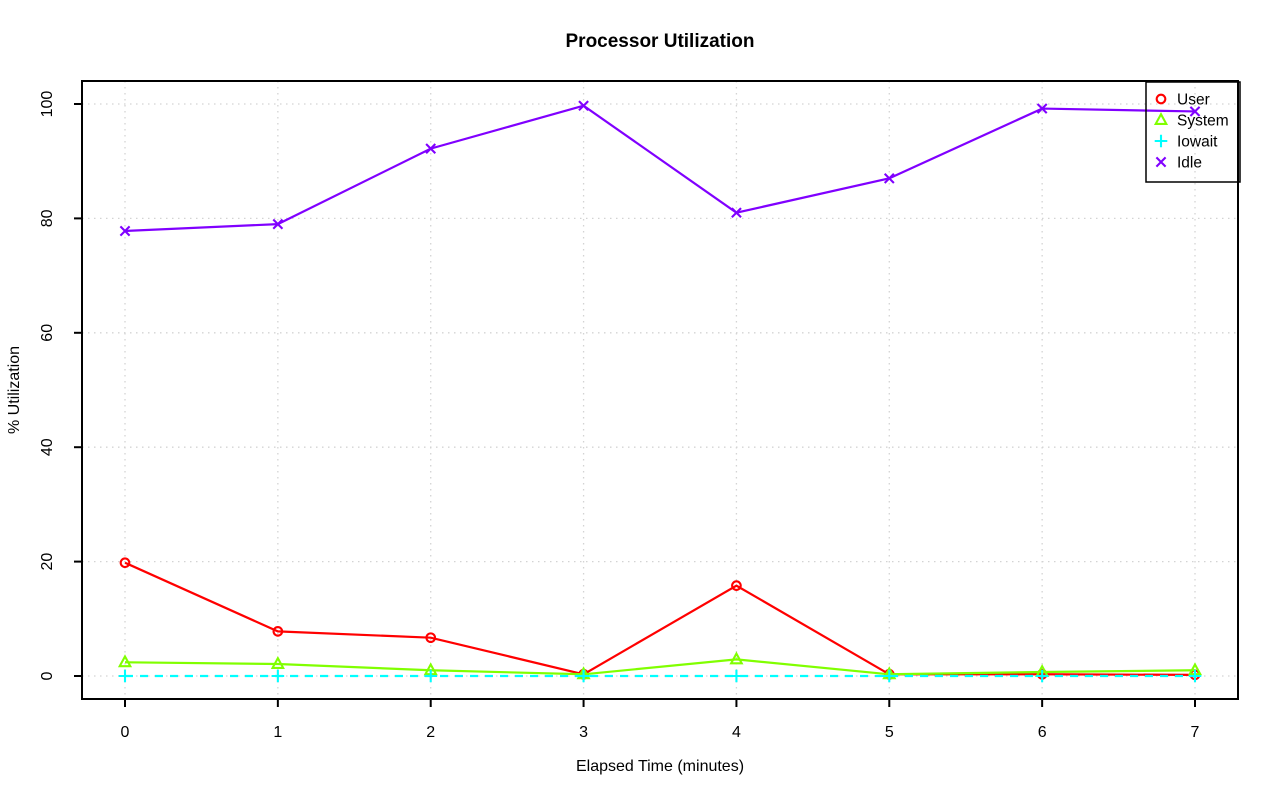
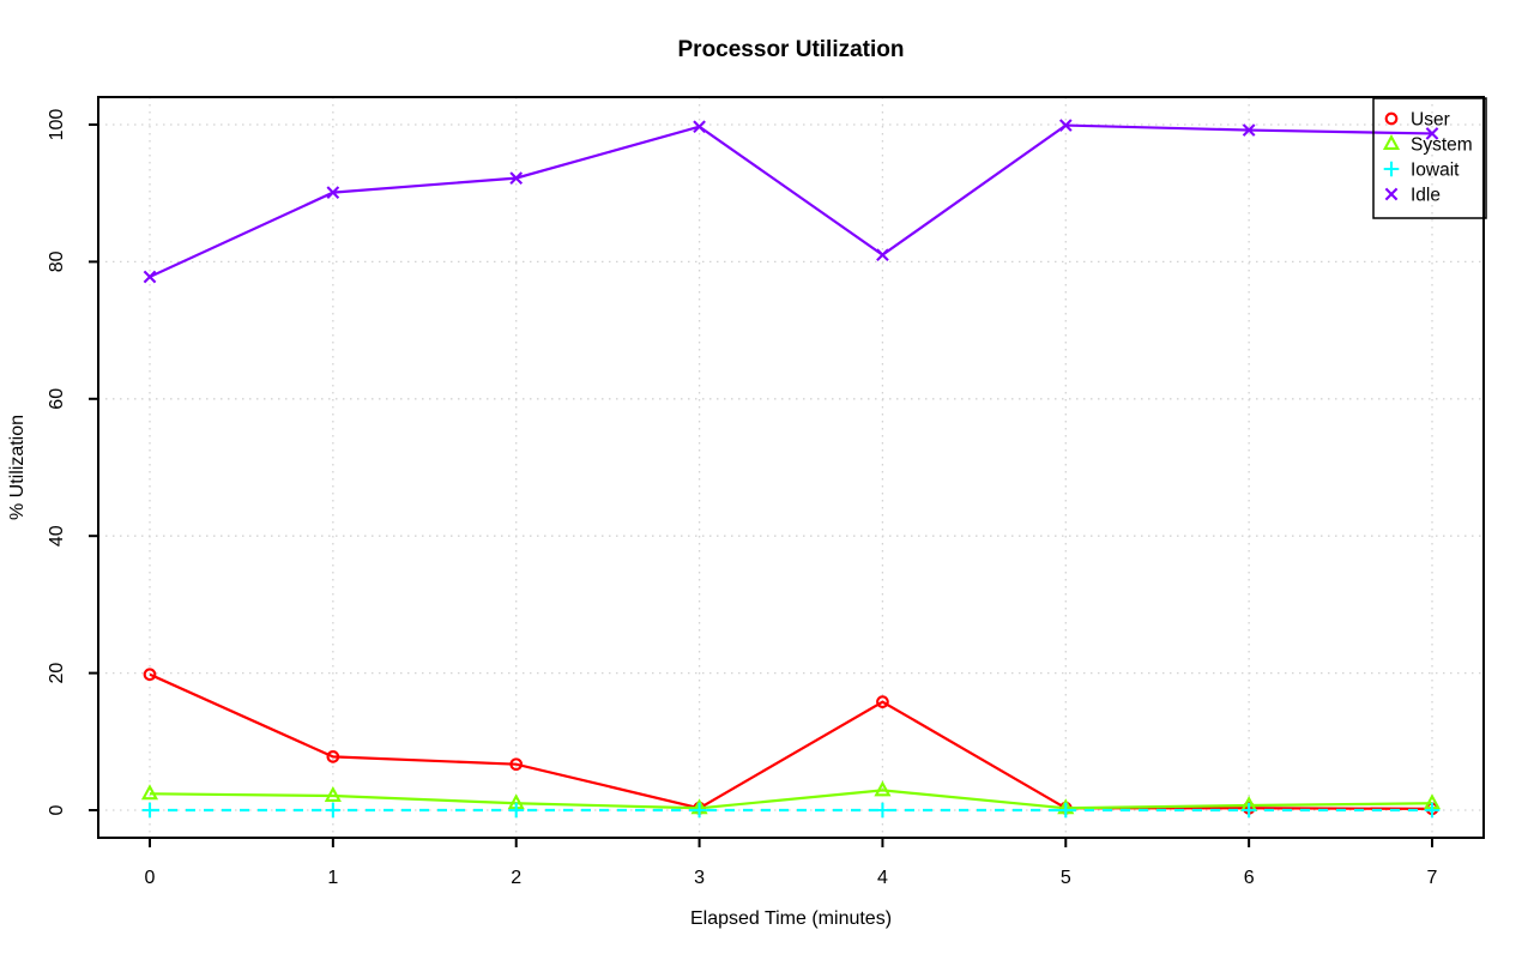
Idle/1: 79 -> 90
Idle/5: 87 -> 100
